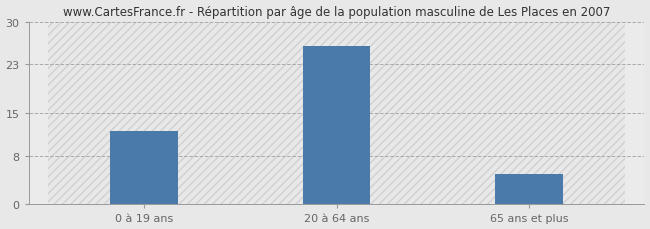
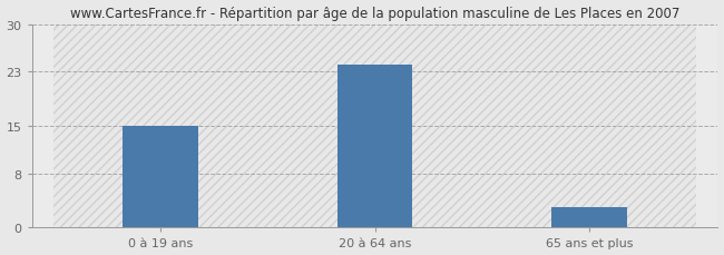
0 à 19 ans: 12 -> 15
20 à 64 ans: 26 -> 24
65 ans et plus: 5 -> 3
